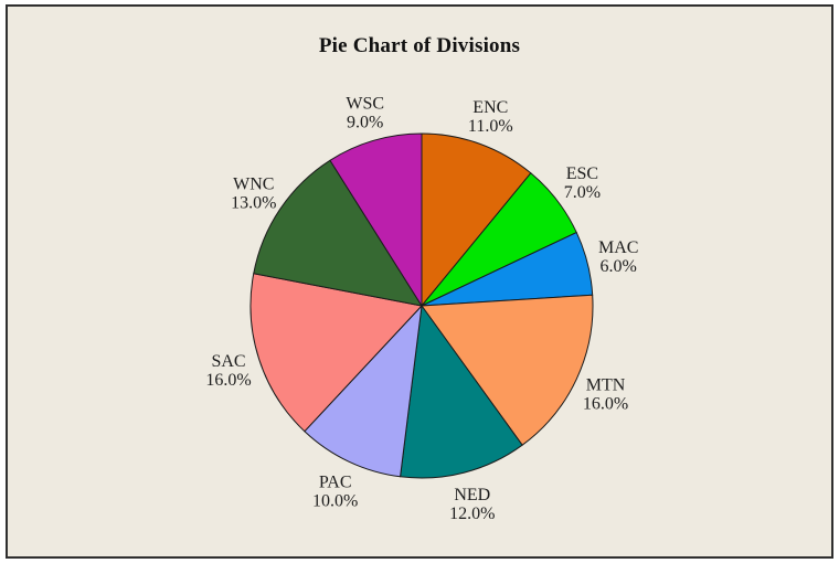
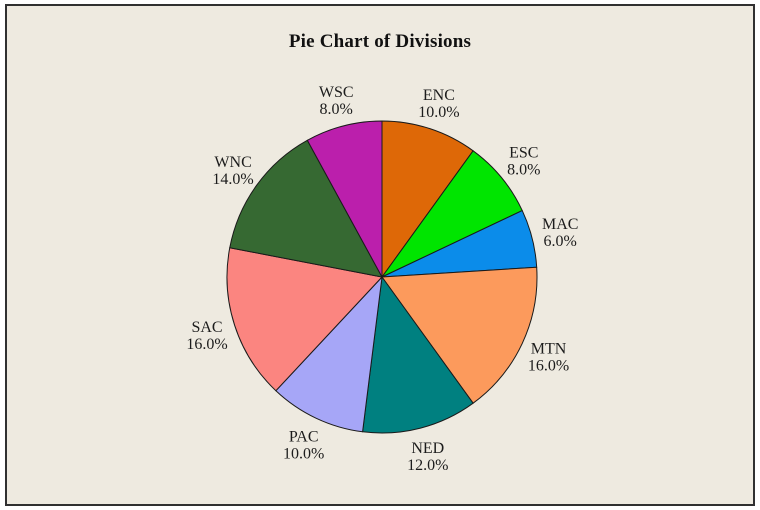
ENC: 11.0% -> 10.0%
ESC: 7.0% -> 8.0%
WNC: 13.0% -> 14.0%
WSC: 9.0% -> 8.0%
